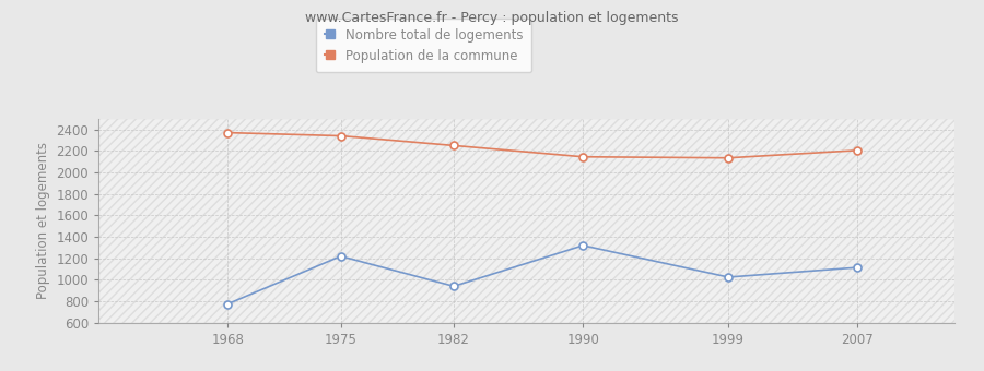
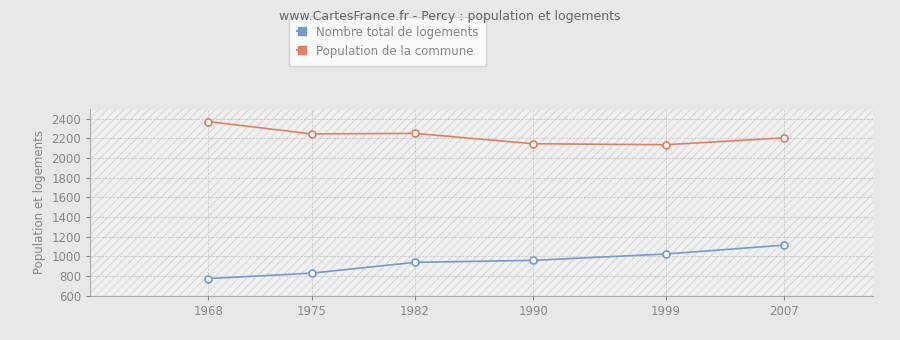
Nombre total de logements/1975: 1220 -> 830
Population de la commune/1975: 2340 -> 2240
Nombre total de logements/1990: 1320 -> 960
